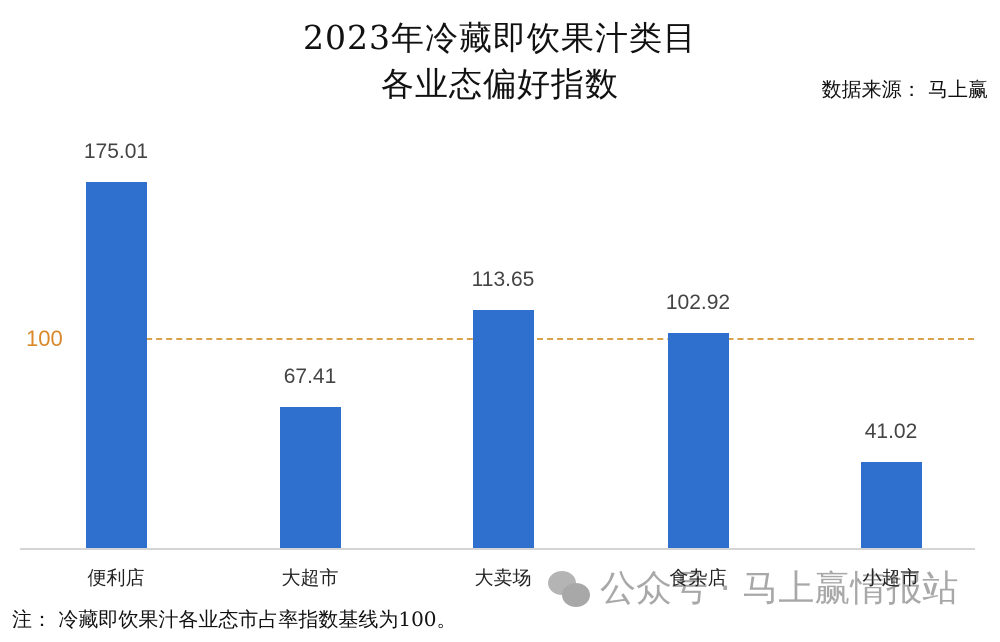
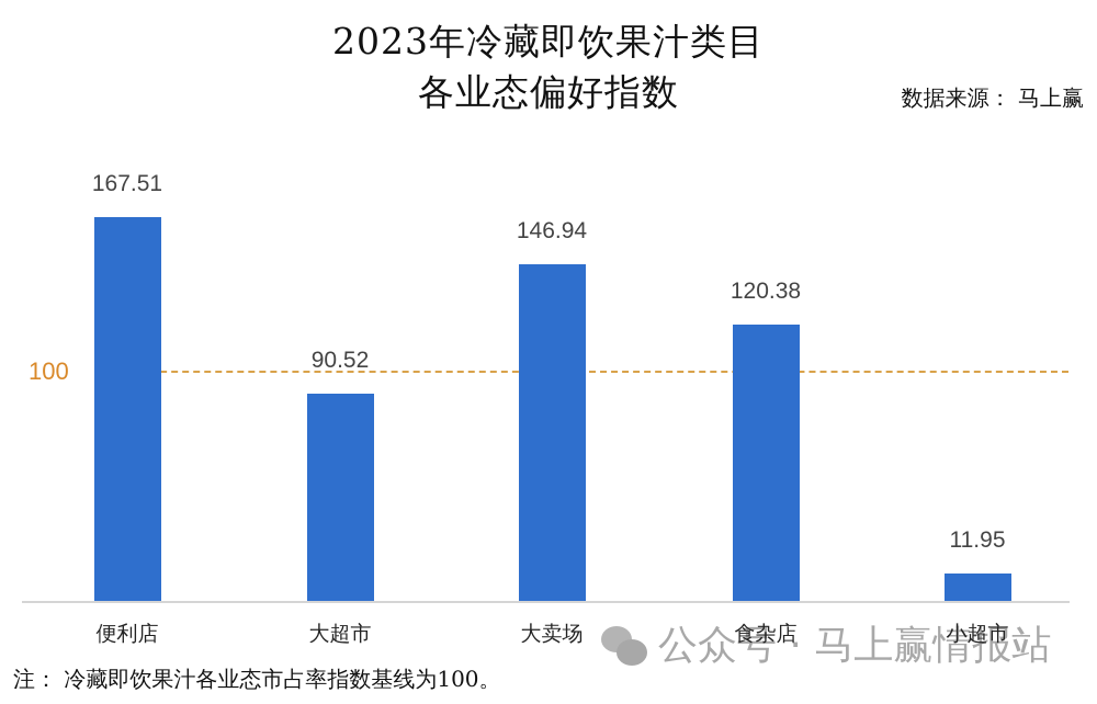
便利店: 175.01 -> 167.51
大超市: 67.41 -> 90.52
大卖场: 113.65 -> 146.94
食杂店: 102.92 -> 120.38
小超市: 41.02 -> 11.95
